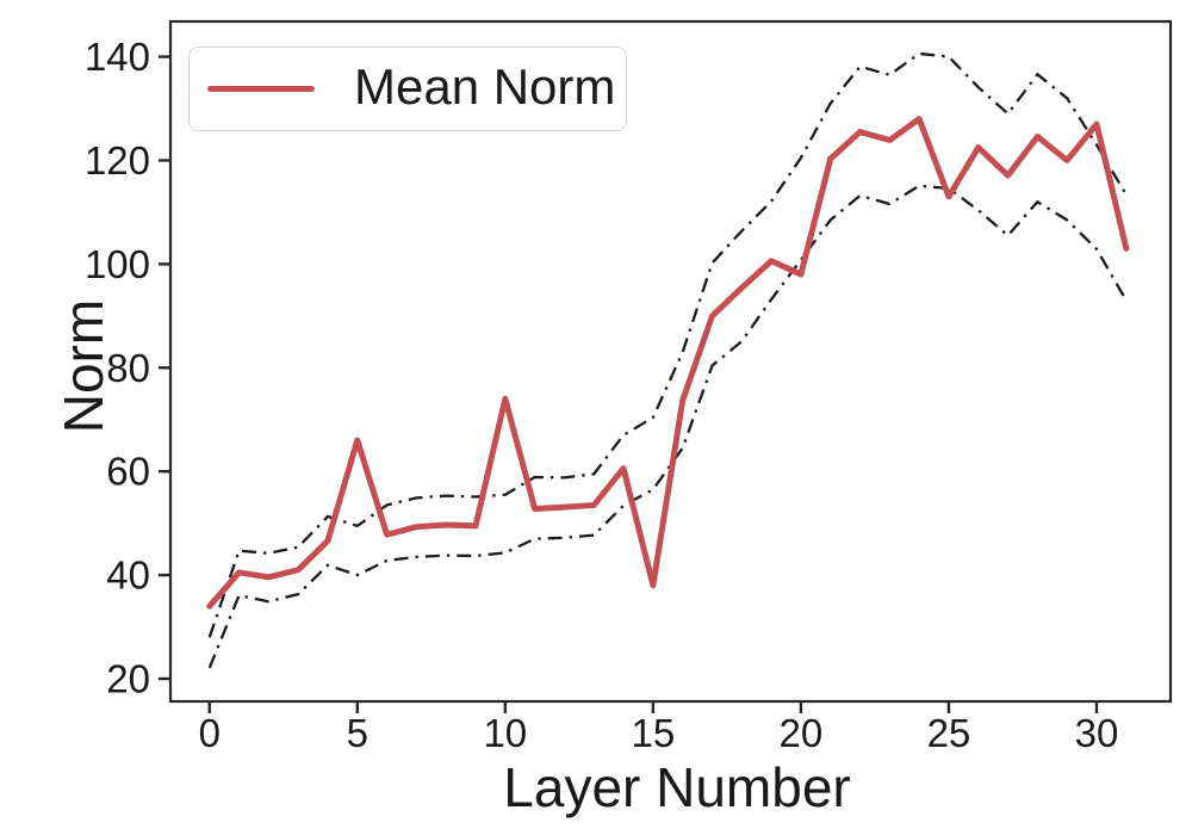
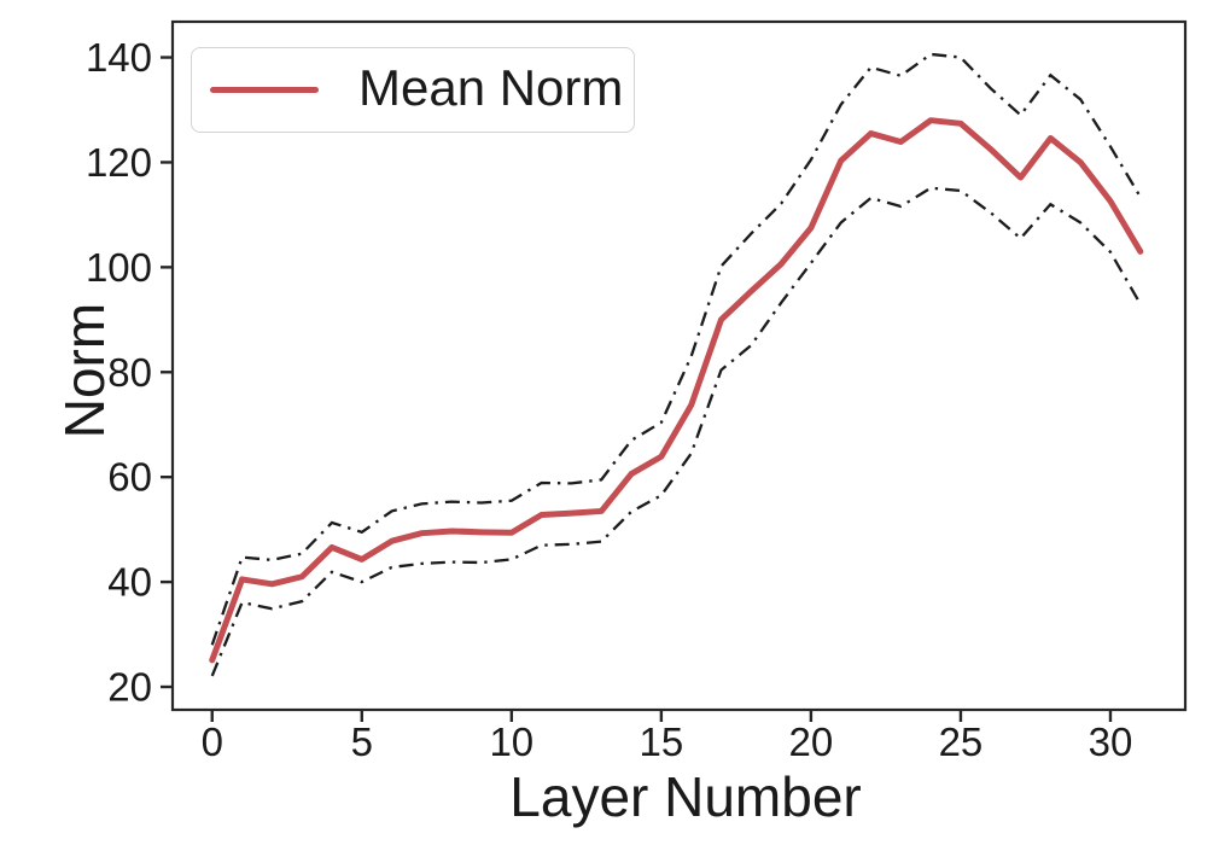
Mean Norm/0: 34 -> 25
Mean Norm/5: 66 -> 44
Mean Norm/10: 74 -> 49
Mean Norm/15: 38 -> 64
Mean Norm/20: 98 -> 108
Mean Norm/25: 113 -> 127
Mean Norm/30: 127 -> 113
